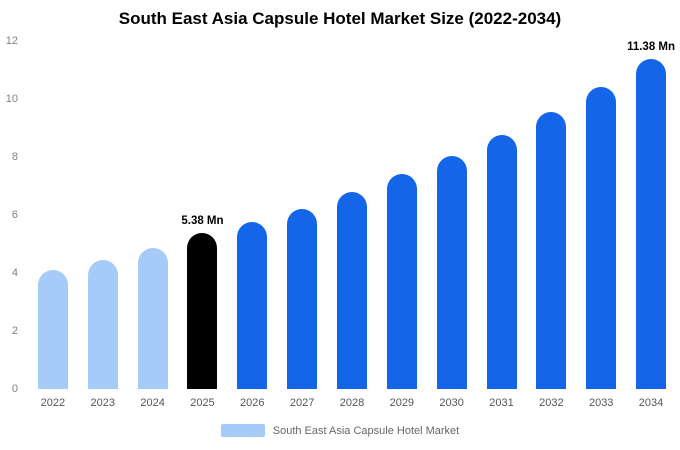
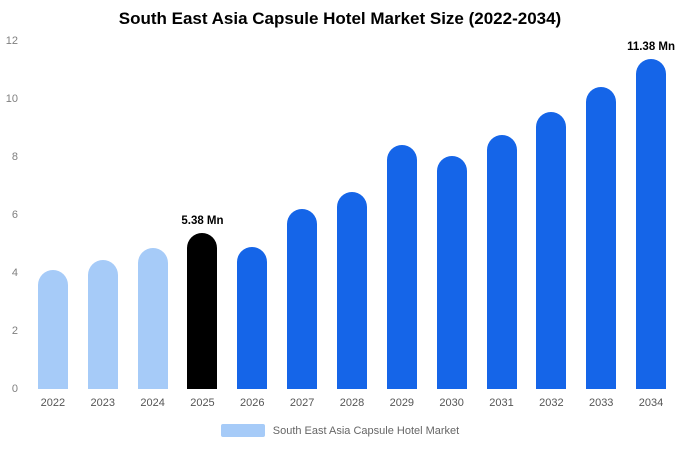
2026: 5.8 -> 4.9
2029: 7.4 -> 8.4
